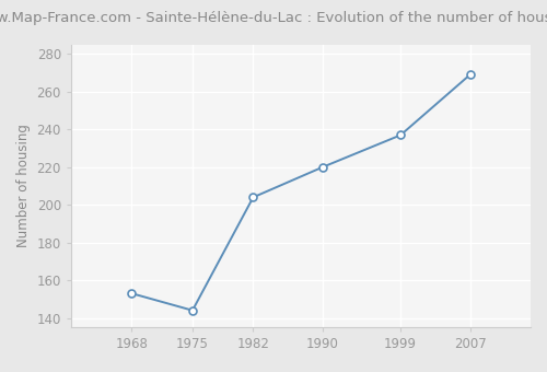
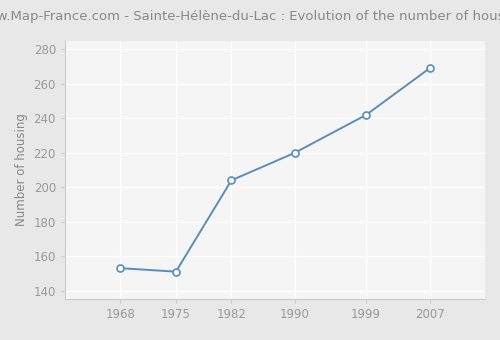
1975: 144 -> 151
1999: 237 -> 242
